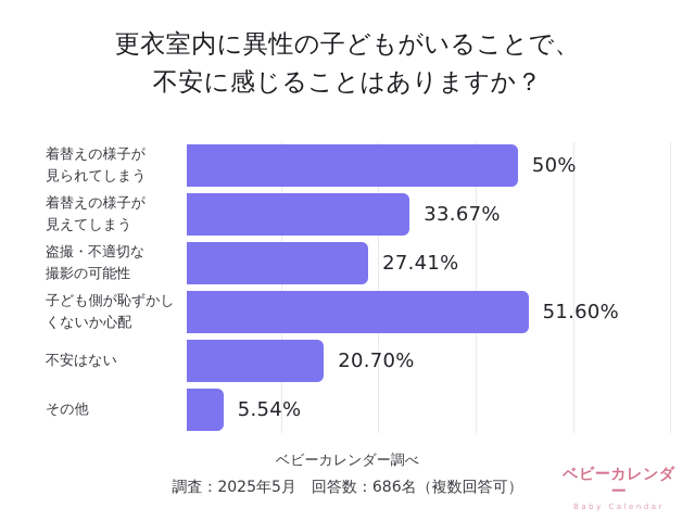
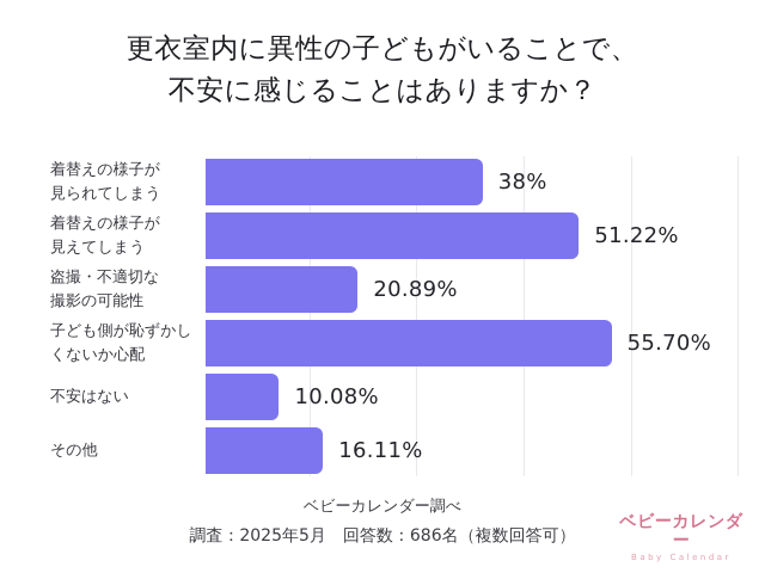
着替えの様子が見られてしまう: 50% -> 38%
着替えの様子が見えてしまう: 33.67% -> 51.22%
盗撮・不適切な撮影の可能性: 27.41% -> 20.89%
子ども側が恥ずかしくないか心配: 51.60% -> 55.70%
不安はない: 20.70% -> 10.08%
その他: 5.54% -> 16.11%
